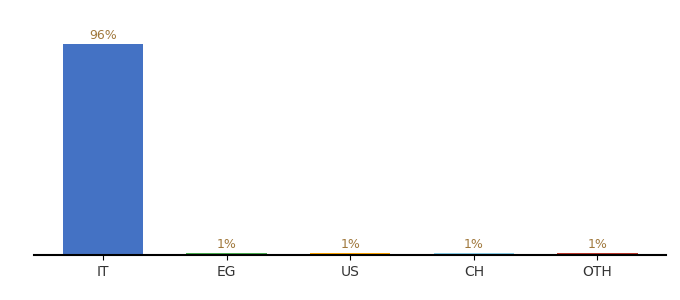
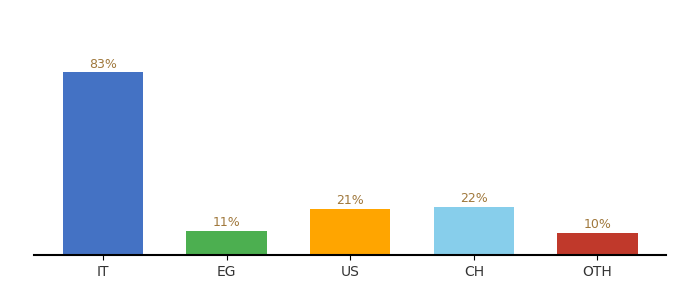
IT: 96% -> 83%
EG: 1% -> 11%
US: 1% -> 21%
CH: 1% -> 22%
OTH: 1% -> 10%
